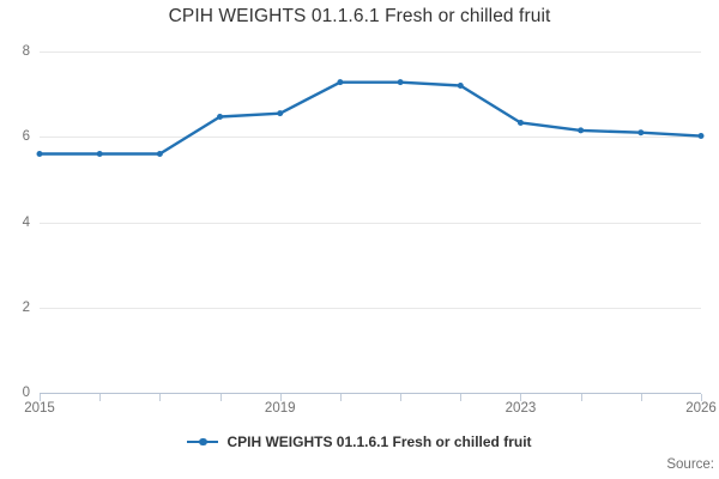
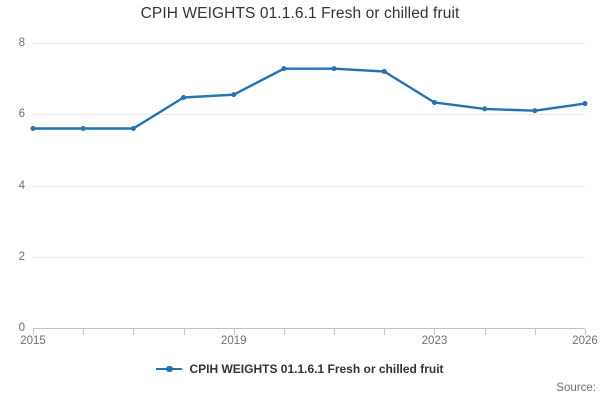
2026: 6.0 -> 6.3
